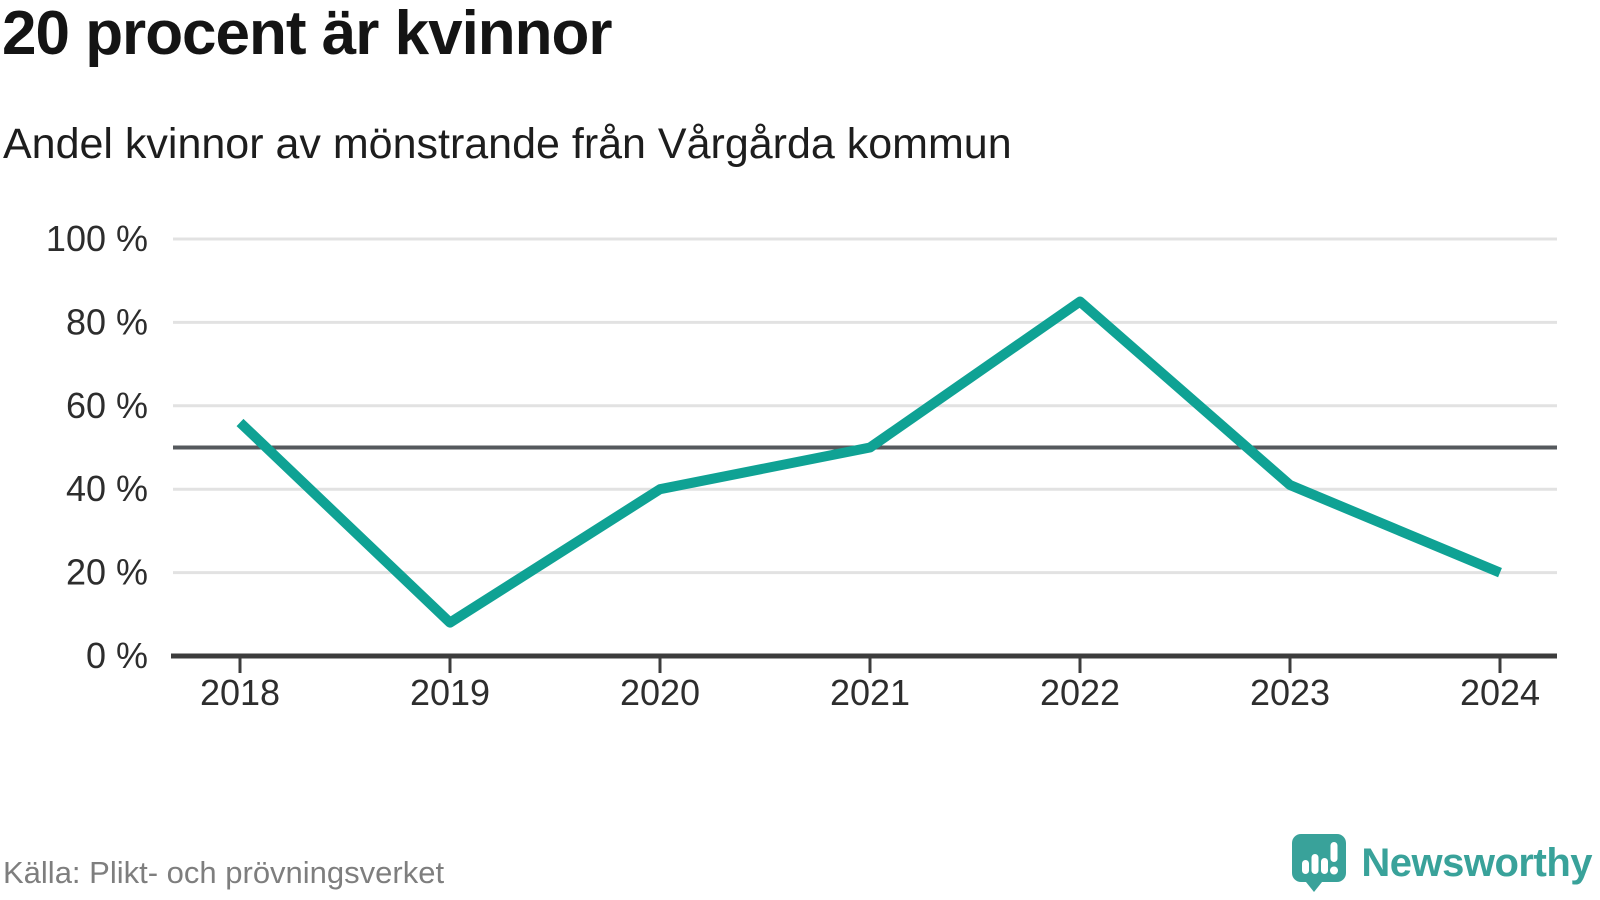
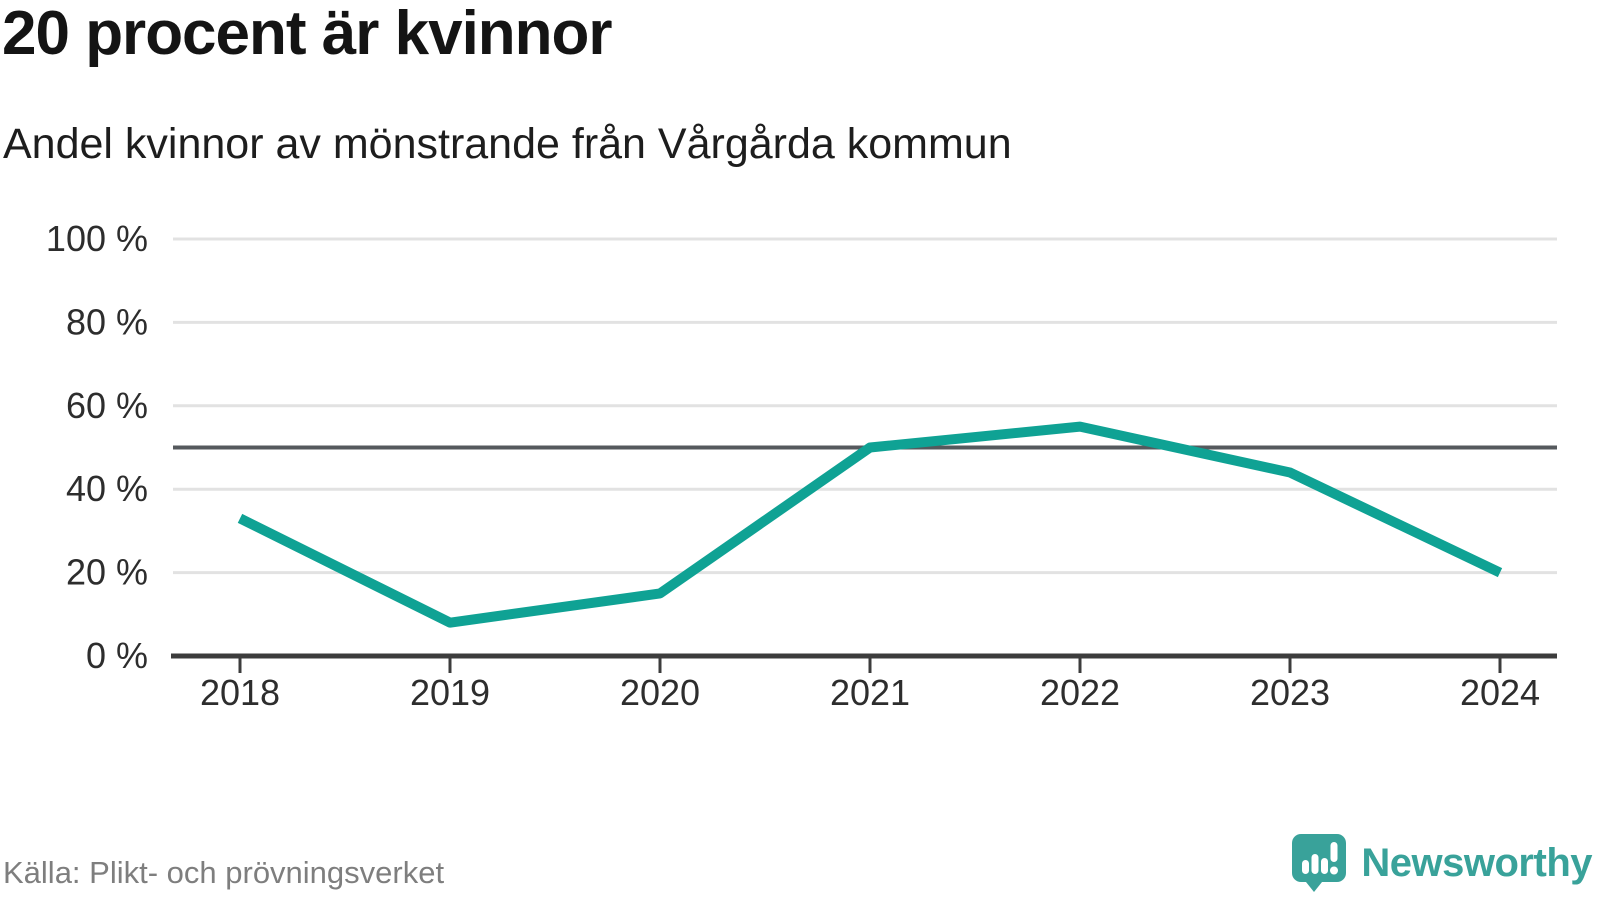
2018: 56% -> 33%
2020: 40% -> 15%
2022: 85% -> 55%
2023: 41% -> 44%
